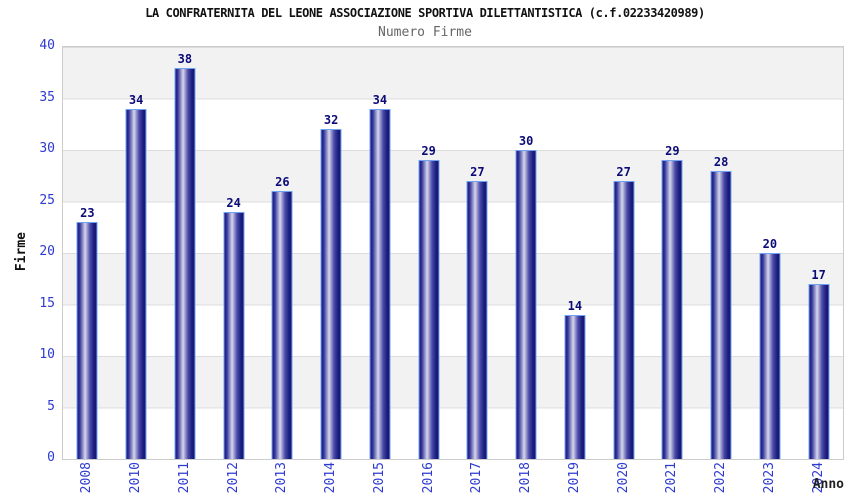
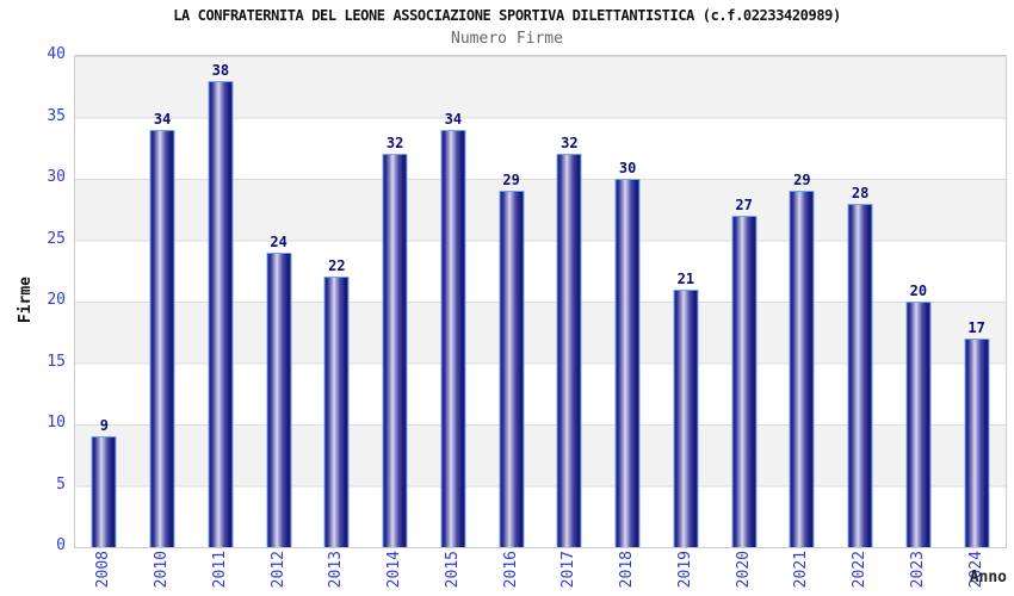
2008: 23 -> 9
2013: 26 -> 22
2017: 27 -> 32
2019: 14 -> 21
